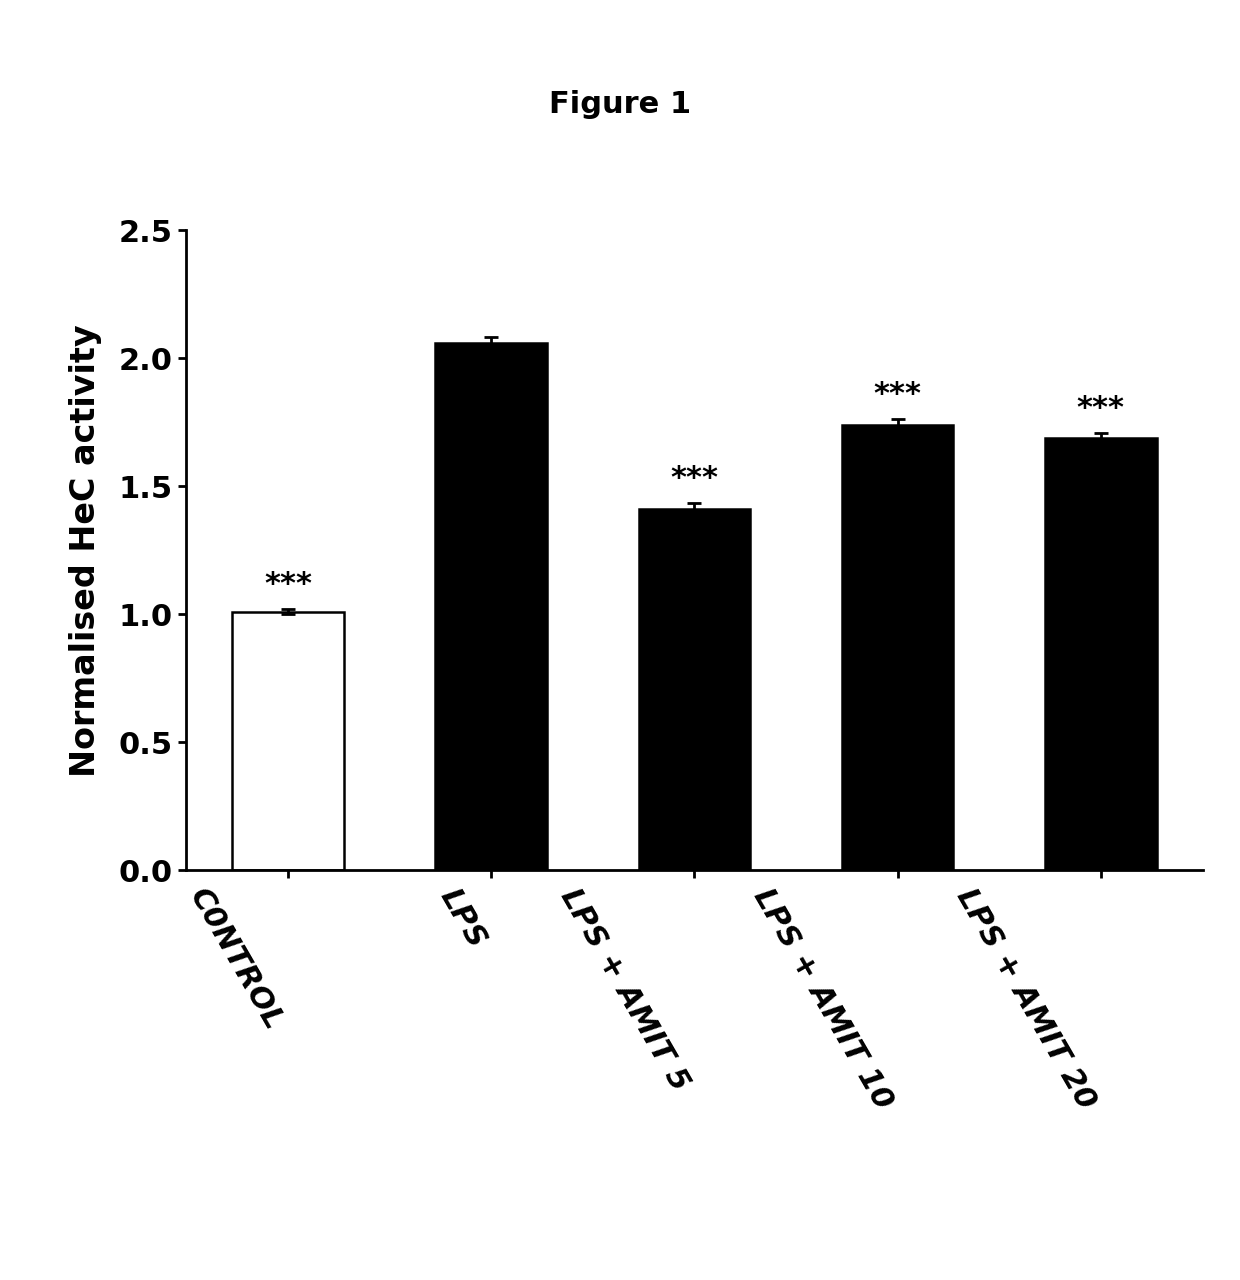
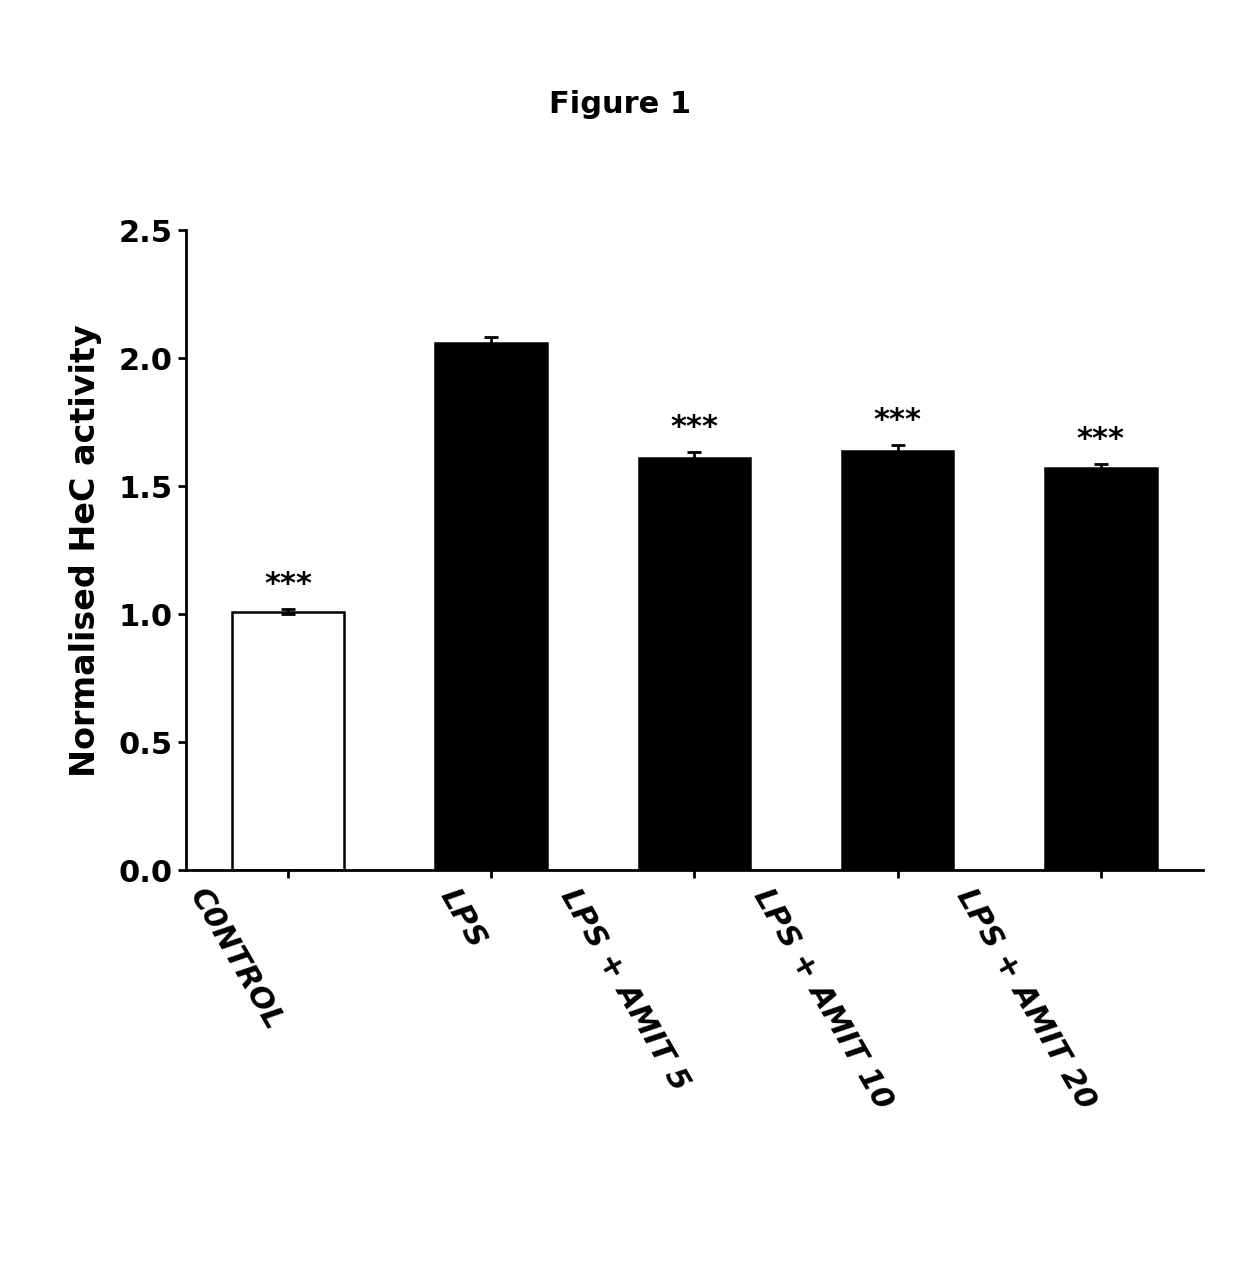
LPS + AMIT 5: 1.41 -> 1.61
LPS + AMIT 10: 1.74 -> 1.64
LPS + AMIT 20: 1.69 -> 1.57
